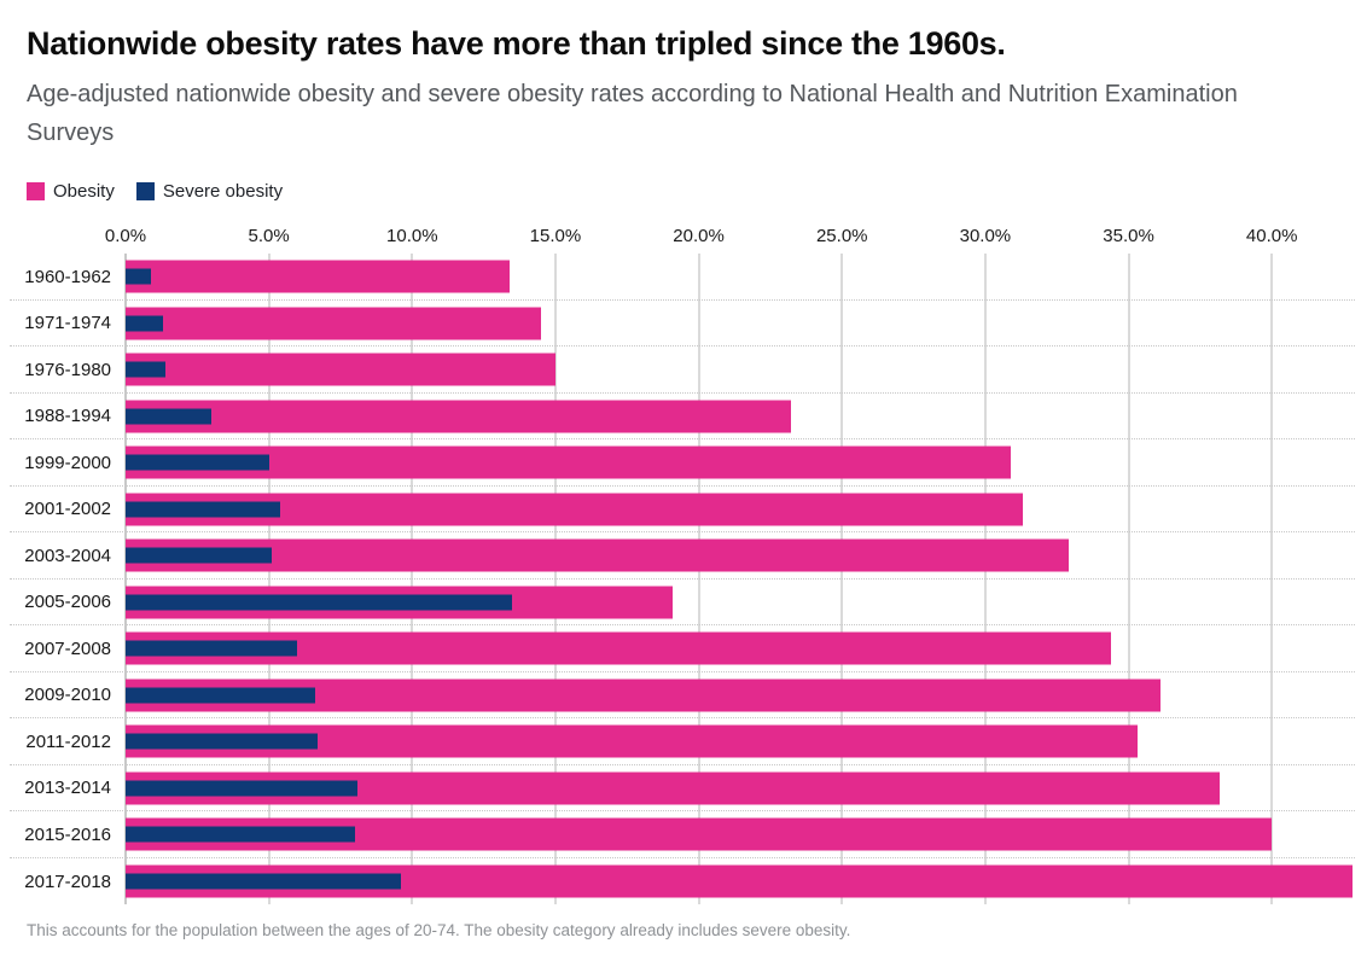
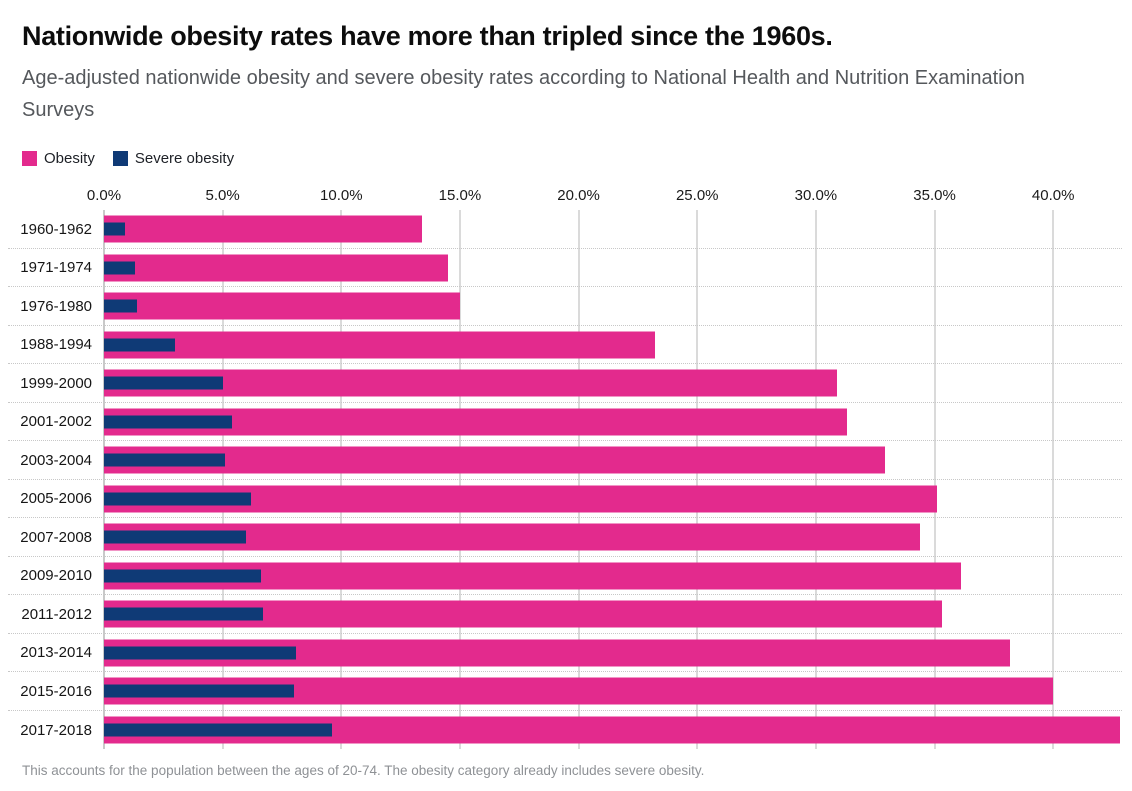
Obesity/2005-2006: 19.1% -> 35.1%
Severe obesity/2005-2006: 13.5% -> 6.2%
